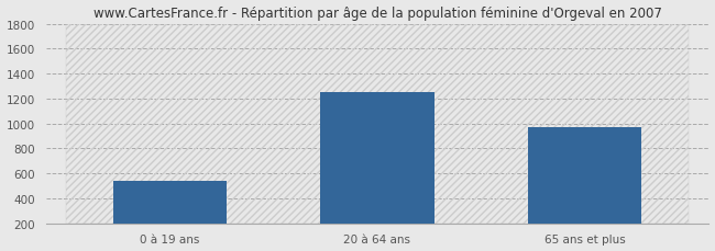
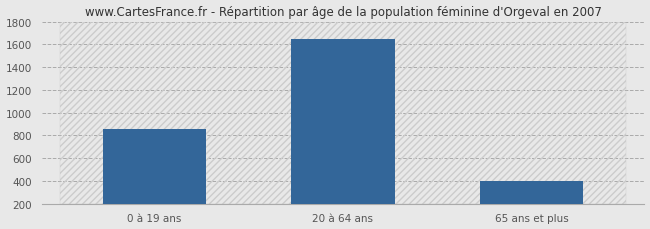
0 à 19 ans: 540 -> 860
20 à 64 ans: 1250 -> 1650
65 ans et plus: 970 -> 400
